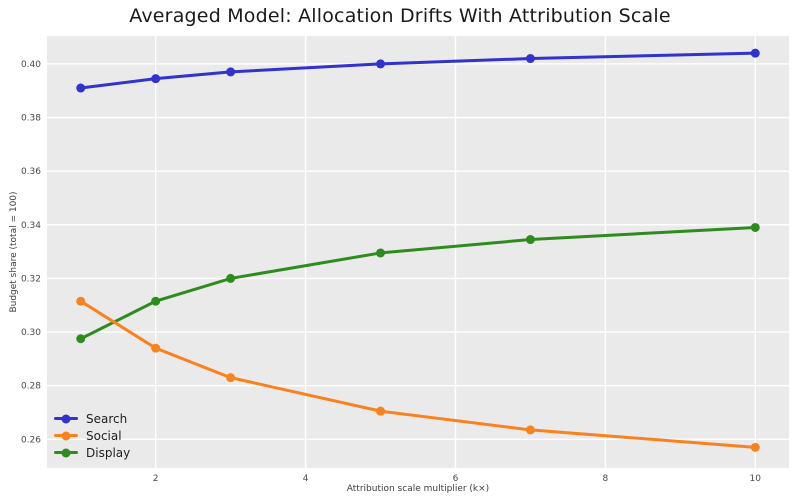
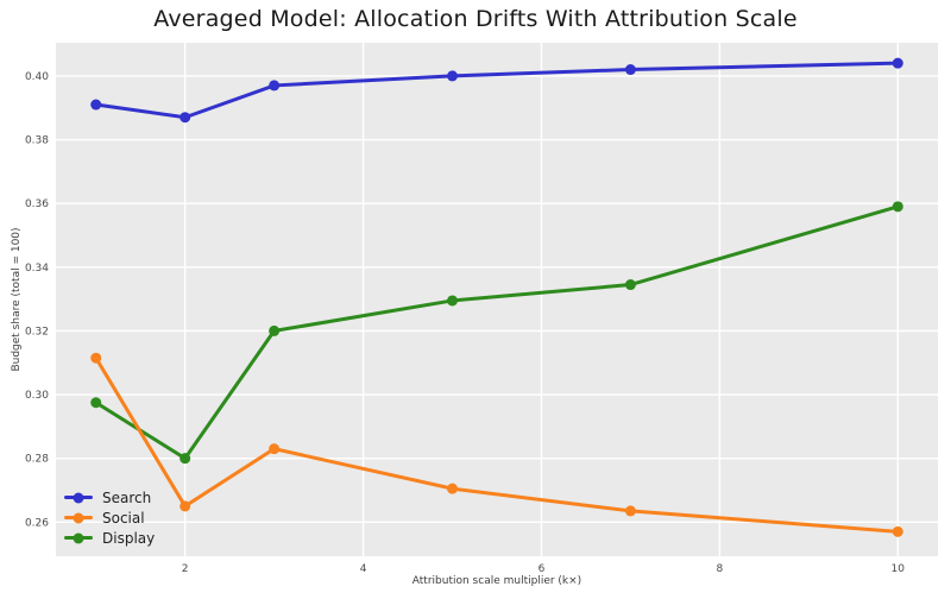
Search/2: 0.395 -> 0.387
Social/2: 0.294 -> 0.265
Display/2: 0.311 -> 0.280
Display/10: 0.339 -> 0.359
